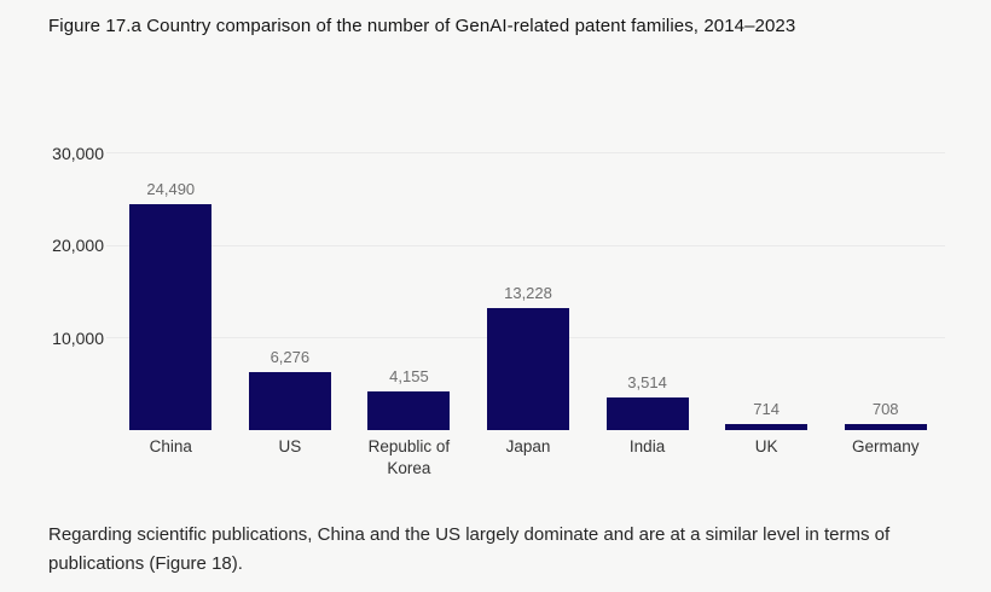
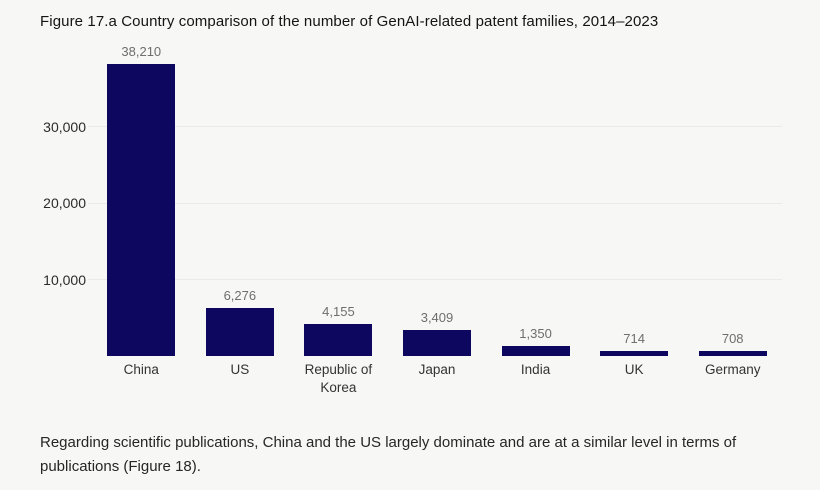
China: 24,490 -> 38,210
Japan: 13,228 -> 3,409
India: 3,514 -> 1,350
